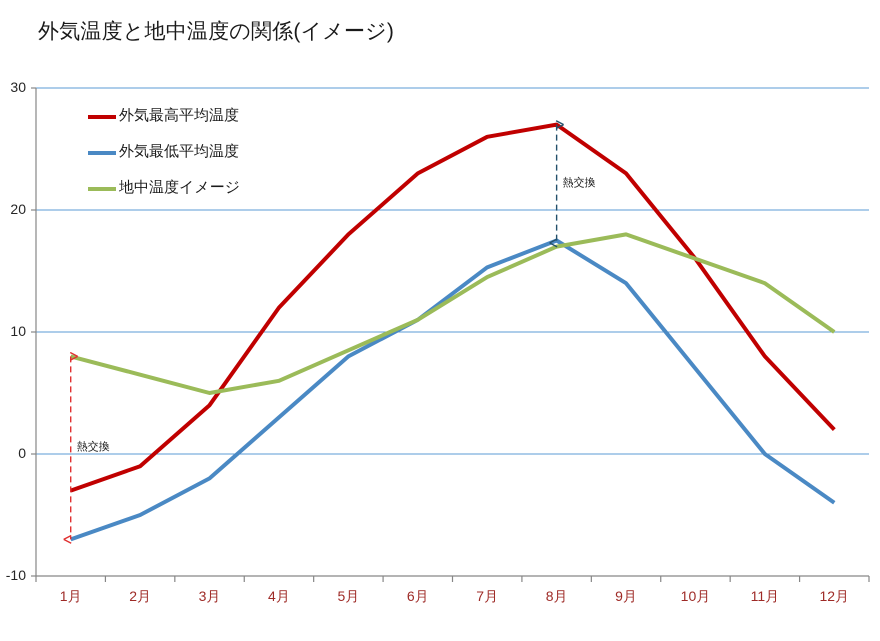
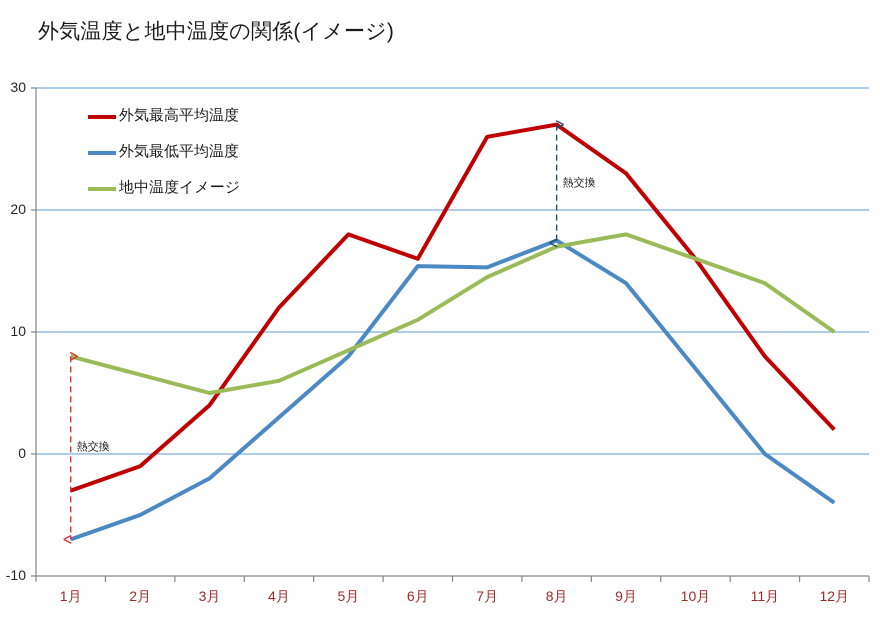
外気最高平均温度/6月: 23 -> 16
外気最低平均温度/6月: 11.0 -> 15.4
